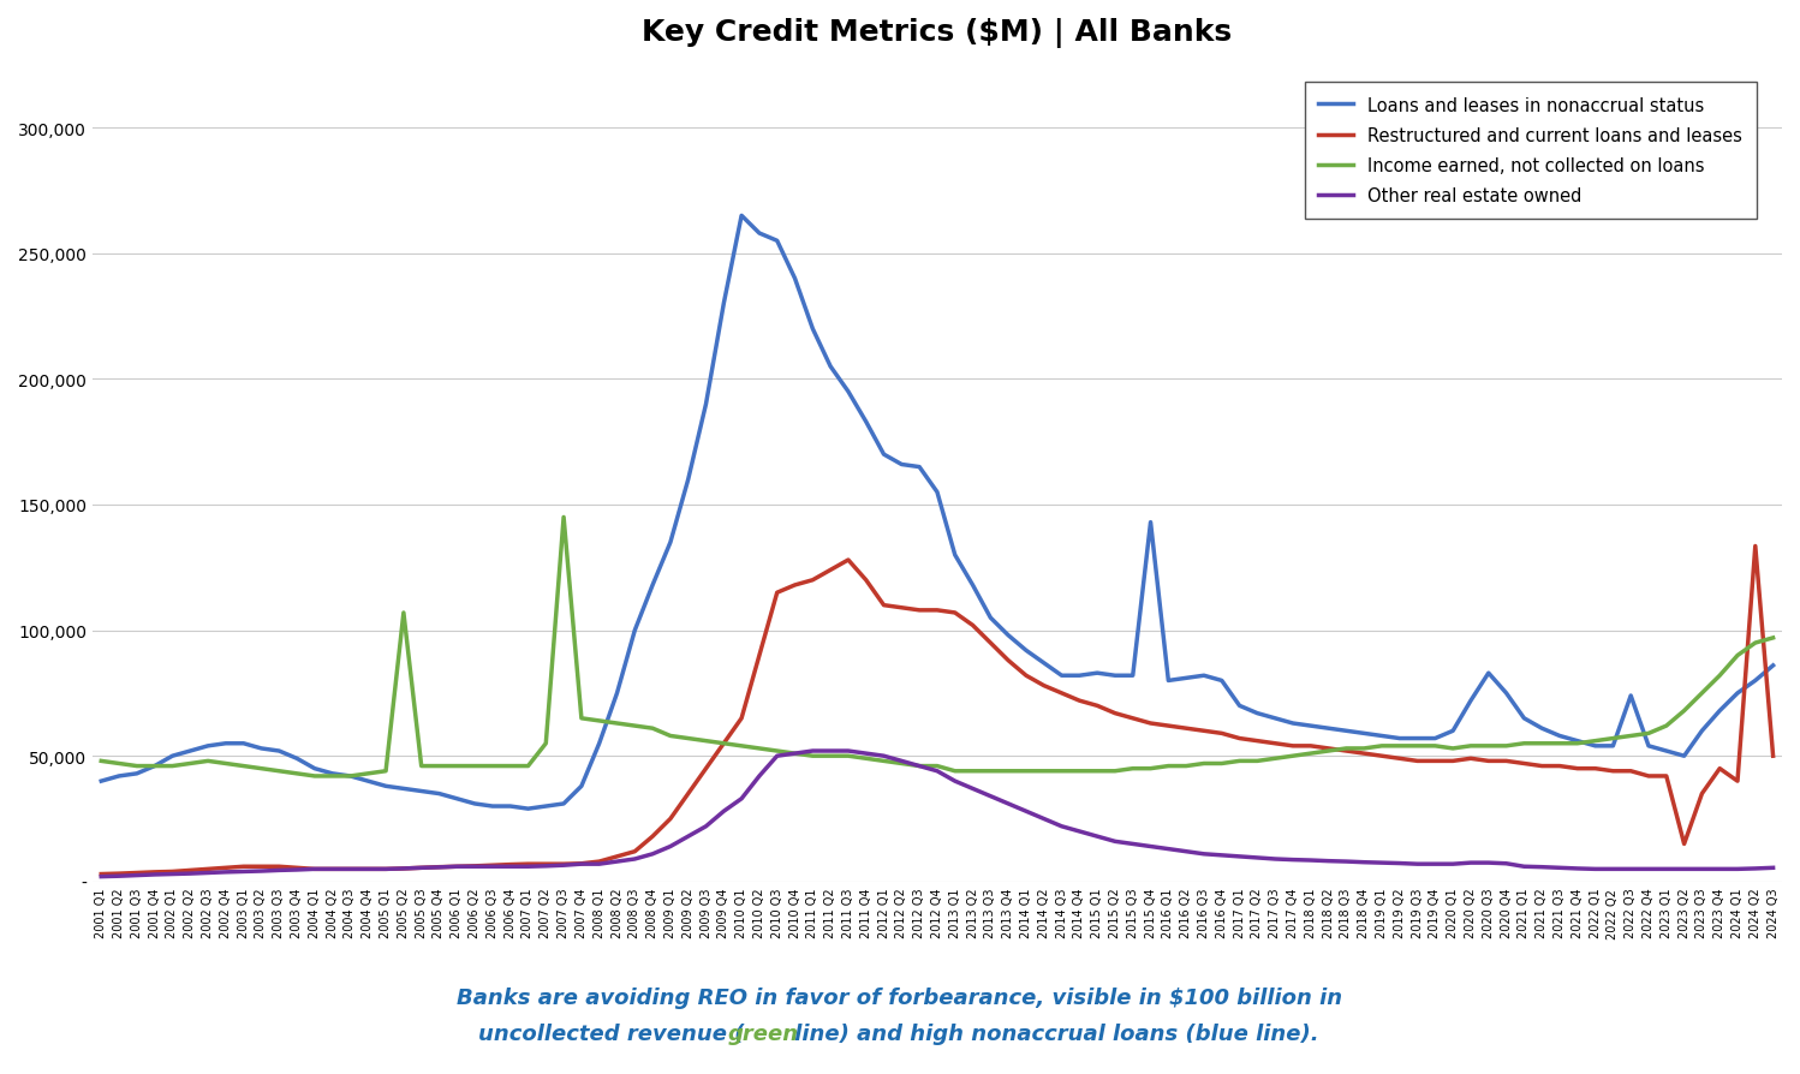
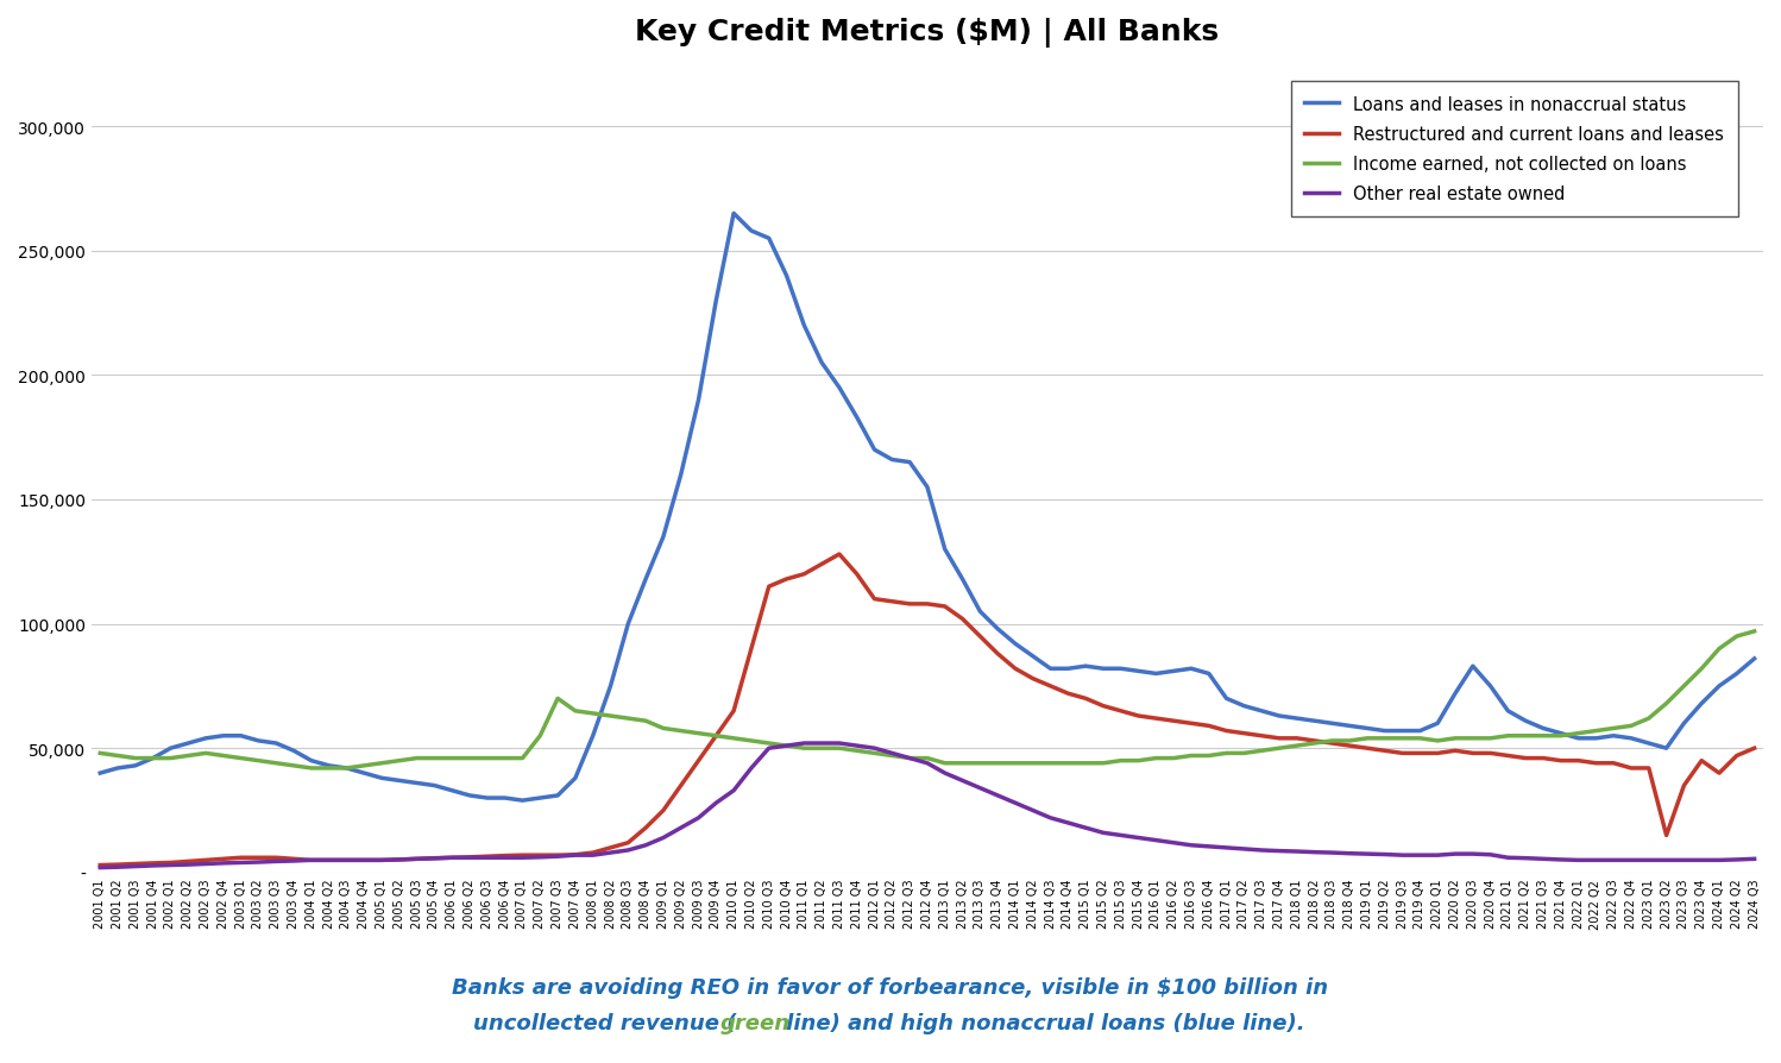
Income earned, not collected on loans/2005 Q2: 107,000 -> 45,000
Income earned, not collected on loans/2007 Q3: 145,000 -> 70,000
Loans and leases in nonaccrual status/2015 Q4: 143,000 -> 81,000
Loans and leases in nonaccrual status/2022 Q3: 74,000 -> 55,000
Restructured and current loans and leases/2024 Q2: 133,500 -> 47,000
